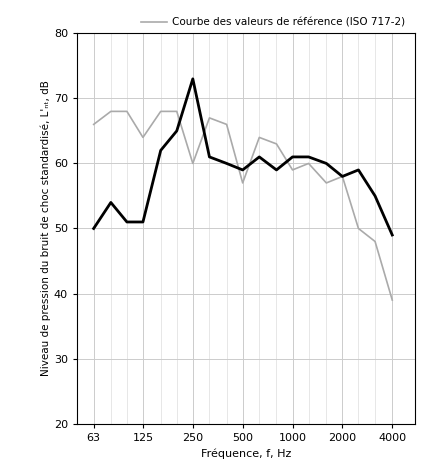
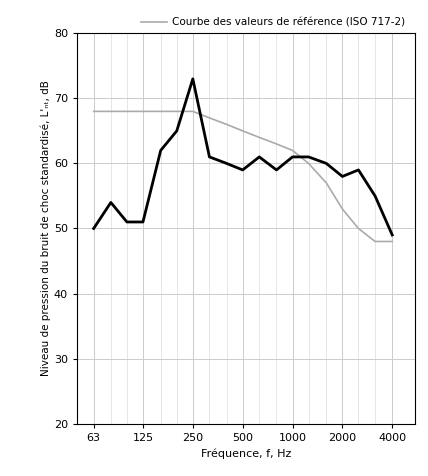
Courbe des valeurs de référence (ISO 717-2)/63: 66 -> 68
Courbe des valeurs de référence (ISO 717-2)/125: 64 -> 68
Courbe des valeurs de référence (ISO 717-2)/250: 60 -> 68
Courbe des valeurs de référence (ISO 717-2)/500: 57 -> 65
Courbe des valeurs de référence (ISO 717-2)/1000: 59 -> 62
Courbe des valeurs de référence (ISO 717-2)/2000: 58 -> 53
Courbe des valeurs de référence (ISO 717-2)/4000: 39 -> 48
